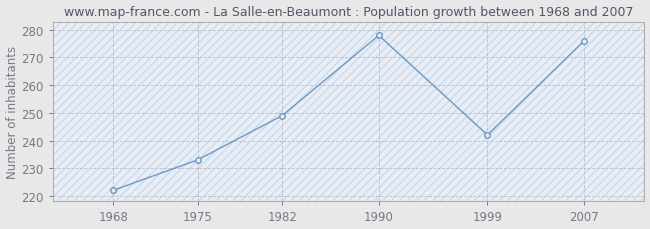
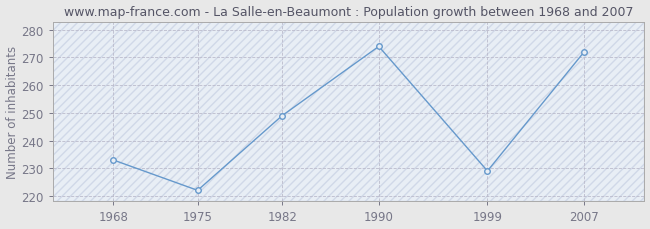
1968: 222 -> 233
1975: 233 -> 222
1990: 278 -> 274
1999: 242 -> 229
2007: 276 -> 272
